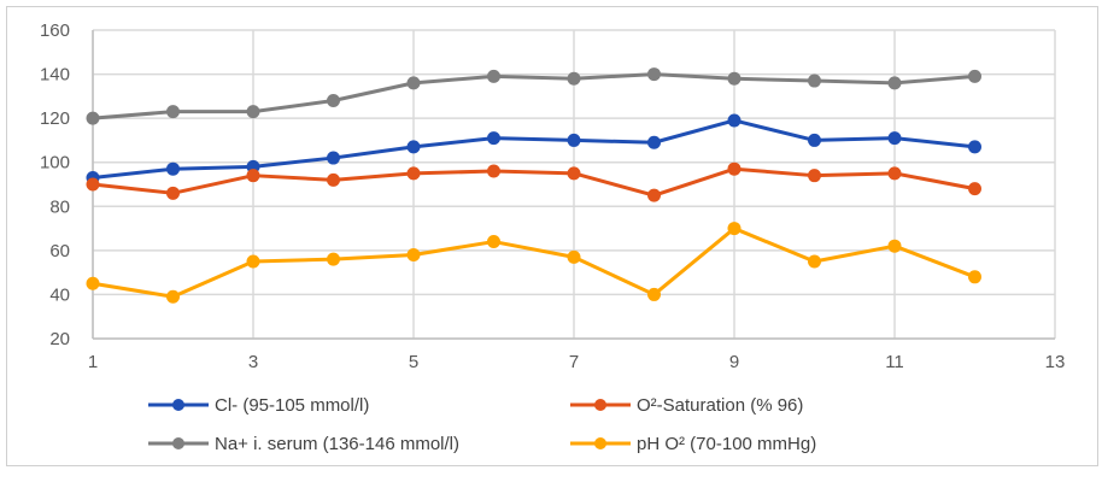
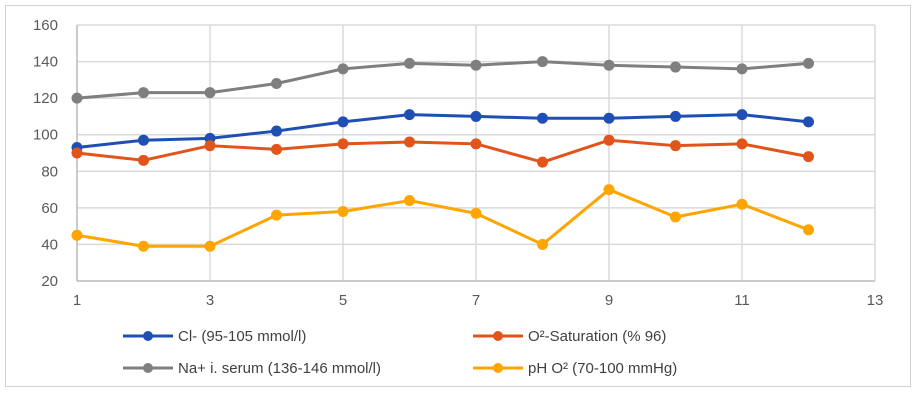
pH O² (70-100 mmHg)/3: 55 -> 39
Cl- (95-105 mmol/l)/9: 119 -> 109
